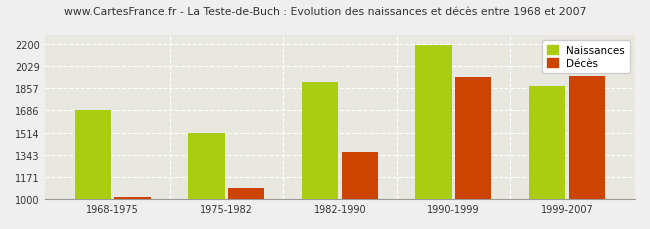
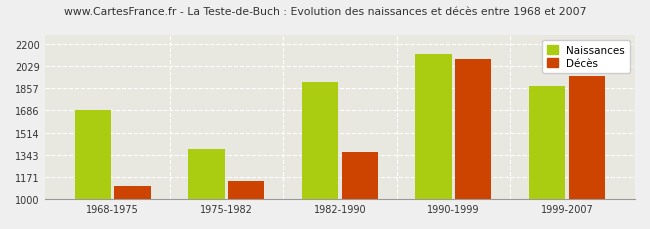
Décès/1968-1975: 1020 -> 1100
Naissances/1975-1982: 1510 -> 1390
Décès/1975-1982: 1080 -> 1140
Naissances/1990-1999: 2190 -> 2120
Décès/1990-1999: 1940 -> 2080
